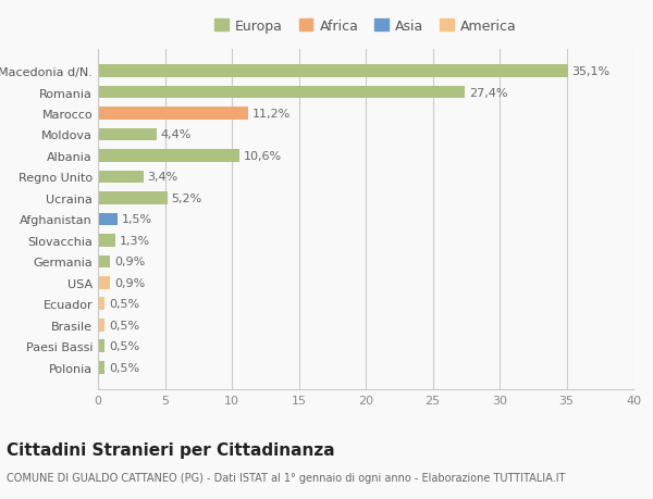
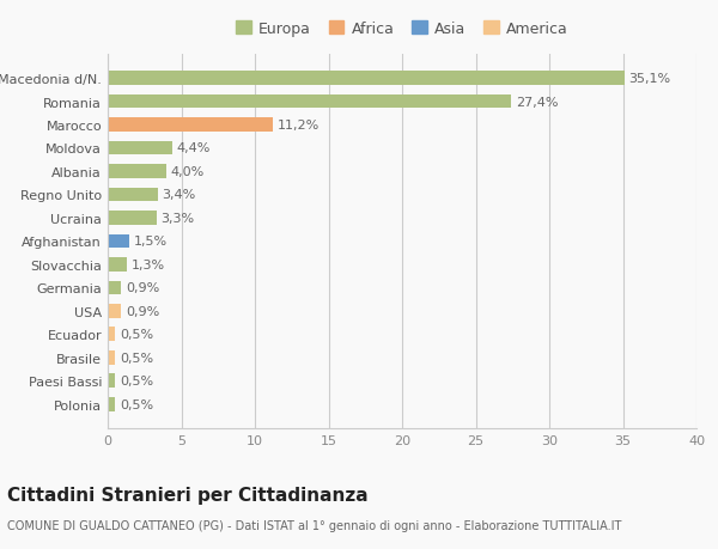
Albania: 10,6% -> 4,0%
Ucraina: 5,2% -> 3,3%
